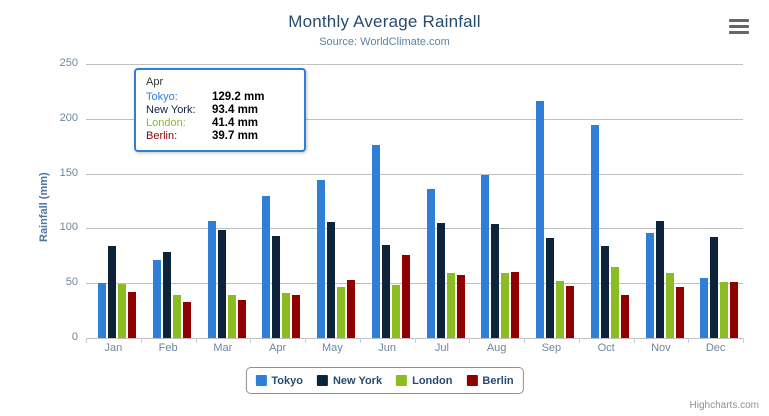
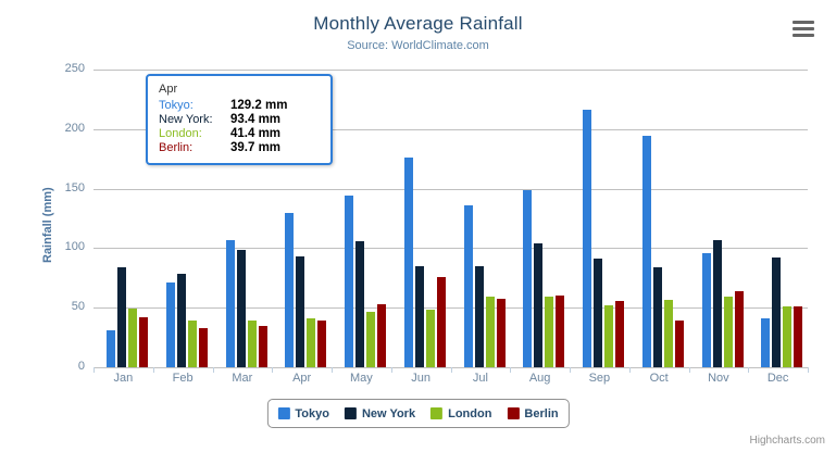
Tokyo/Jan: 50 -> 31
New York/Jul: 105 -> 85
Berlin/Sep: 48 -> 56
London/Oct: 65 -> 57
Berlin/Nov: 47 -> 64
Tokyo/Dec: 54 -> 41
